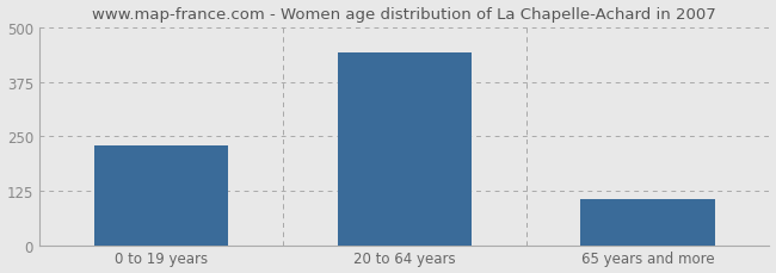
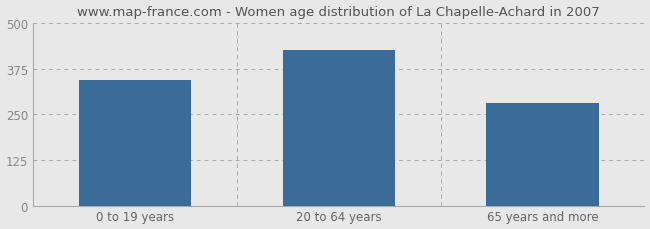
0 to 19 years: 228 -> 345
20 to 64 years: 443 -> 425
65 years and more: 105 -> 280
